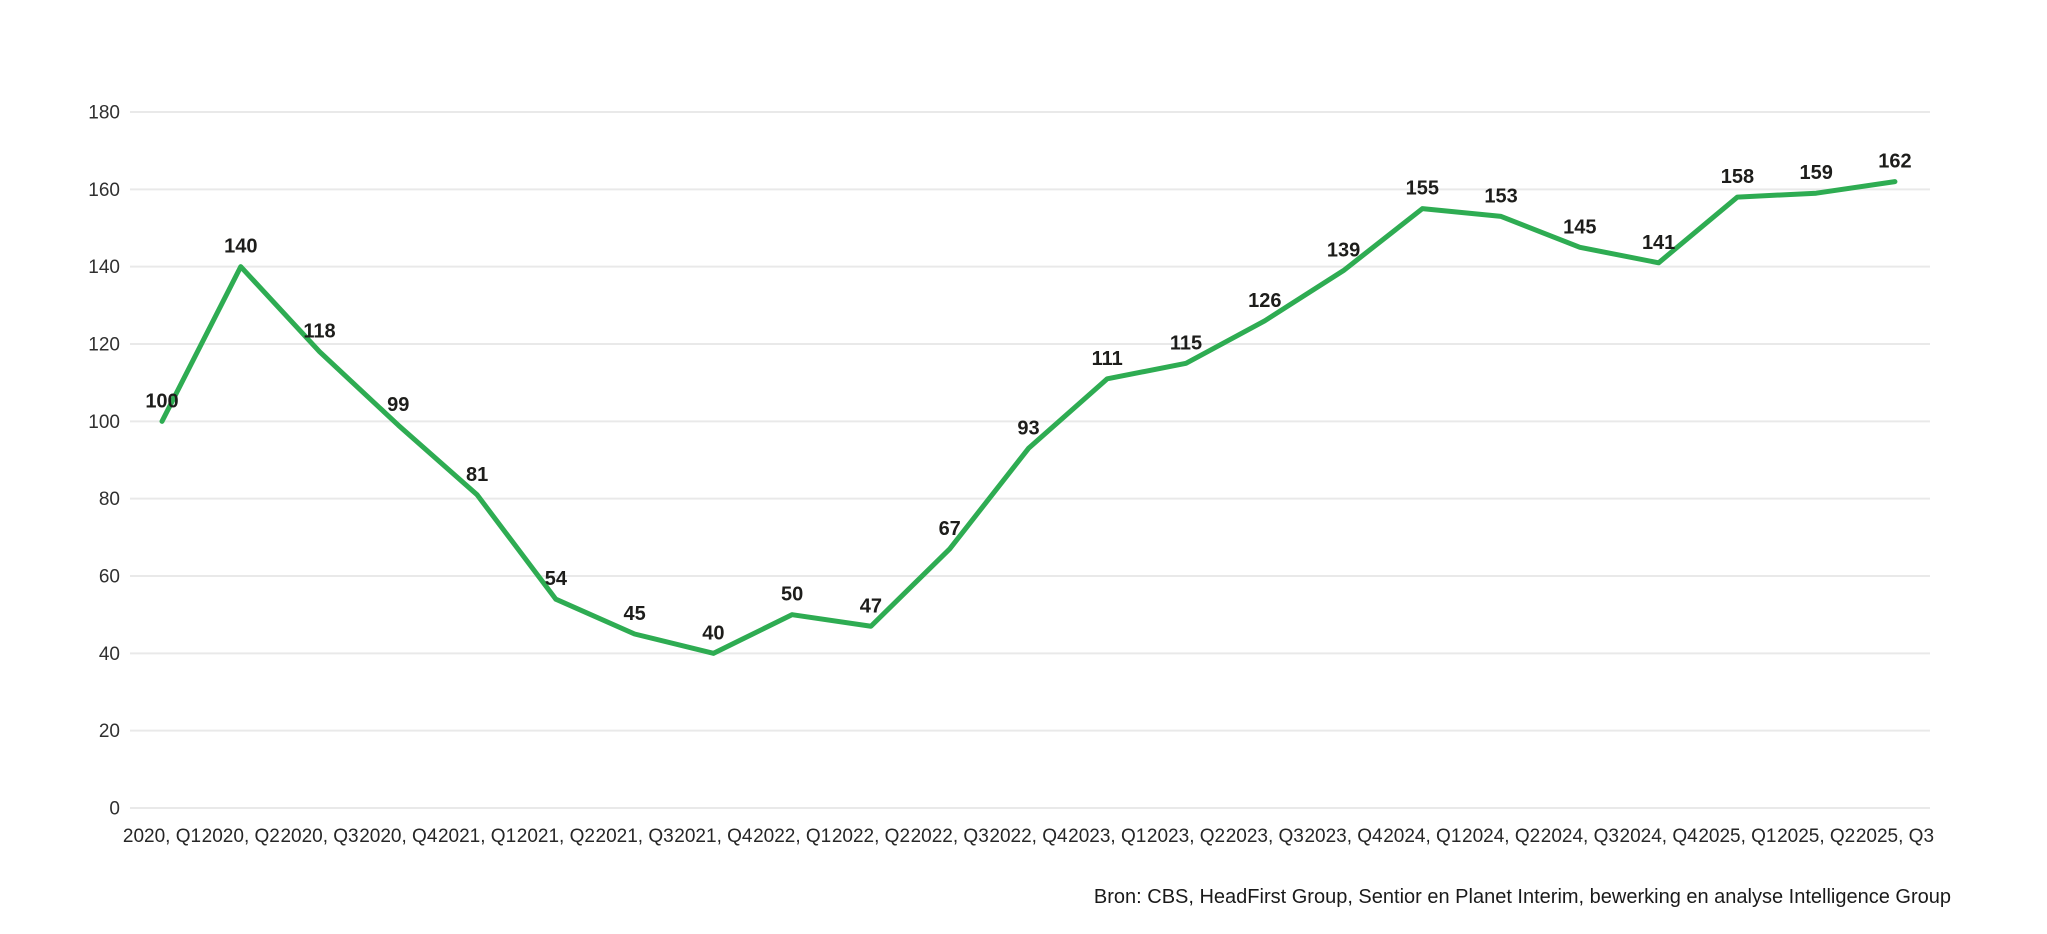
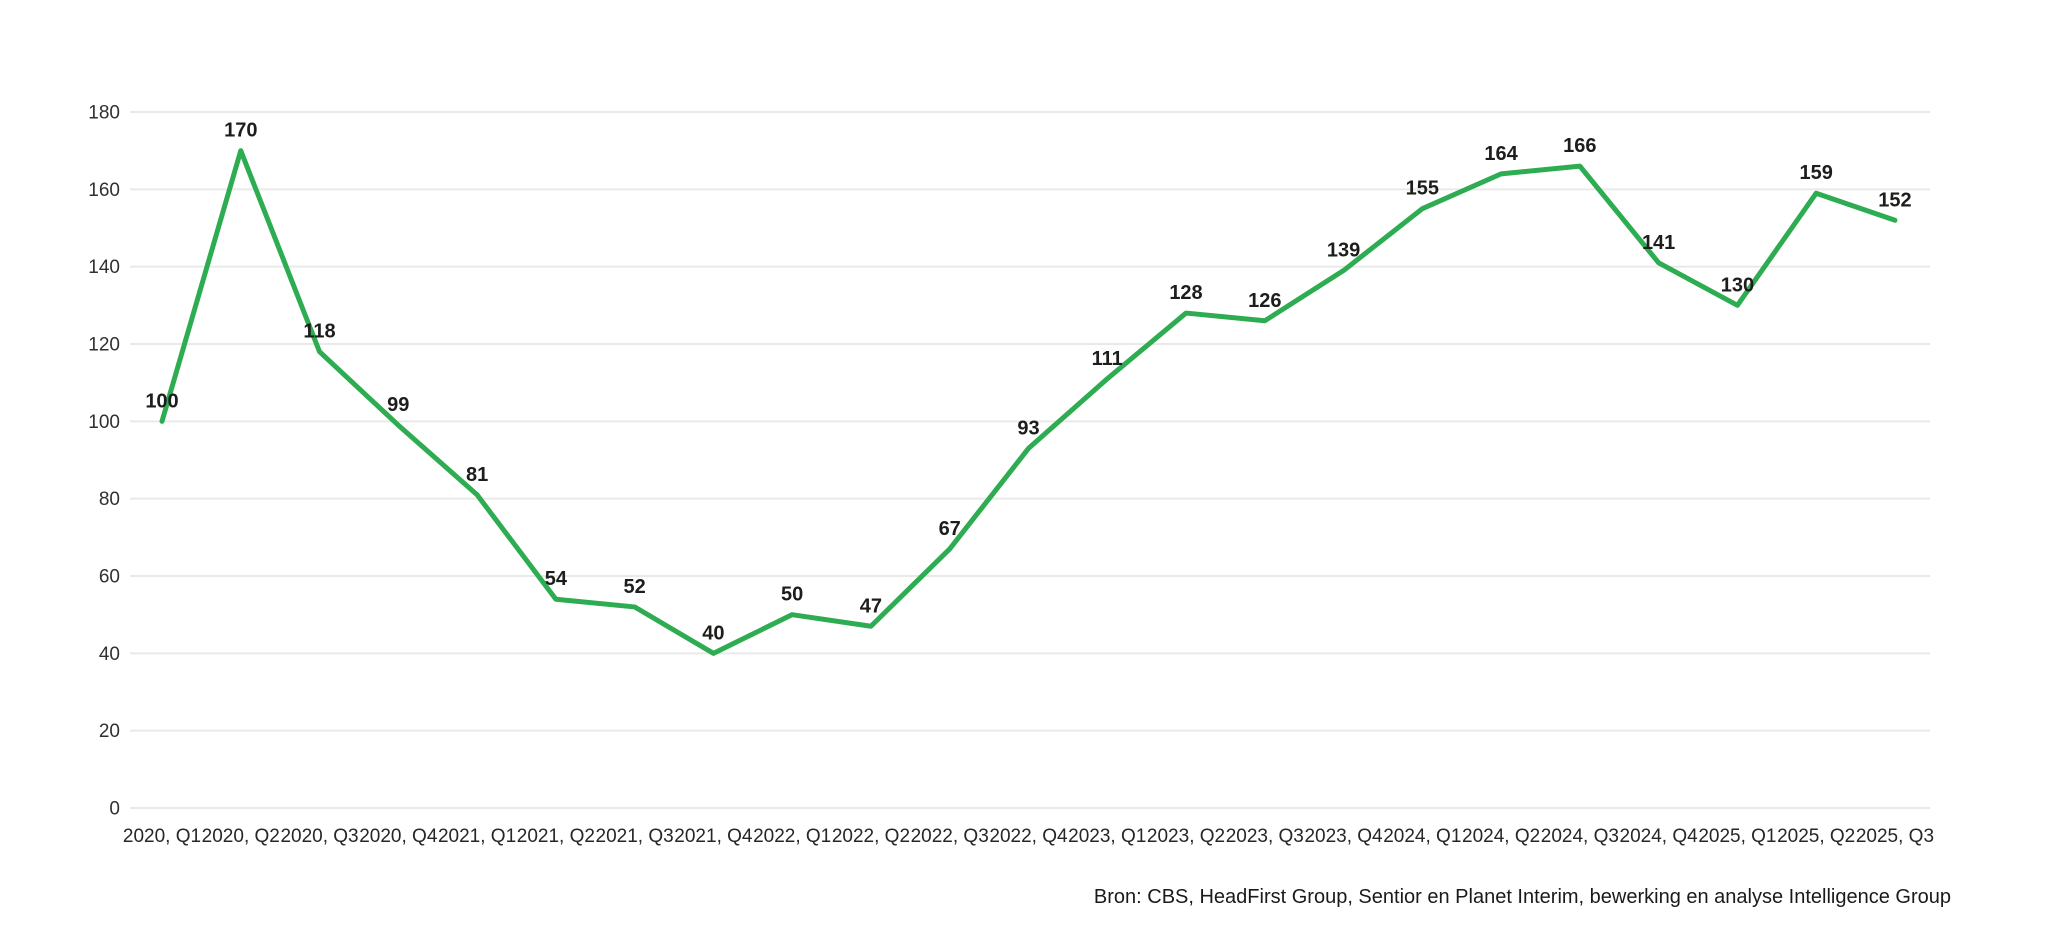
2020, Q2: 140 -> 170
2021, Q3: 45 -> 52
2023, Q2: 115 -> 128
2024, Q2: 153 -> 164
2024, Q3: 145 -> 166
2025, Q1: 158 -> 130
2025, Q3: 162 -> 152
